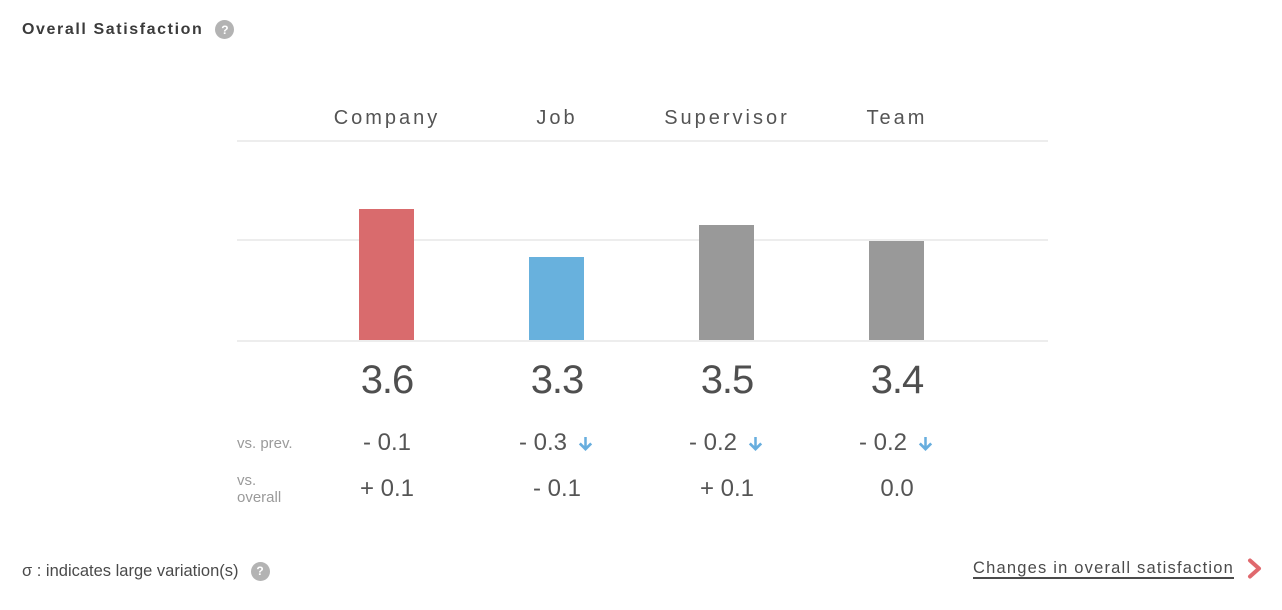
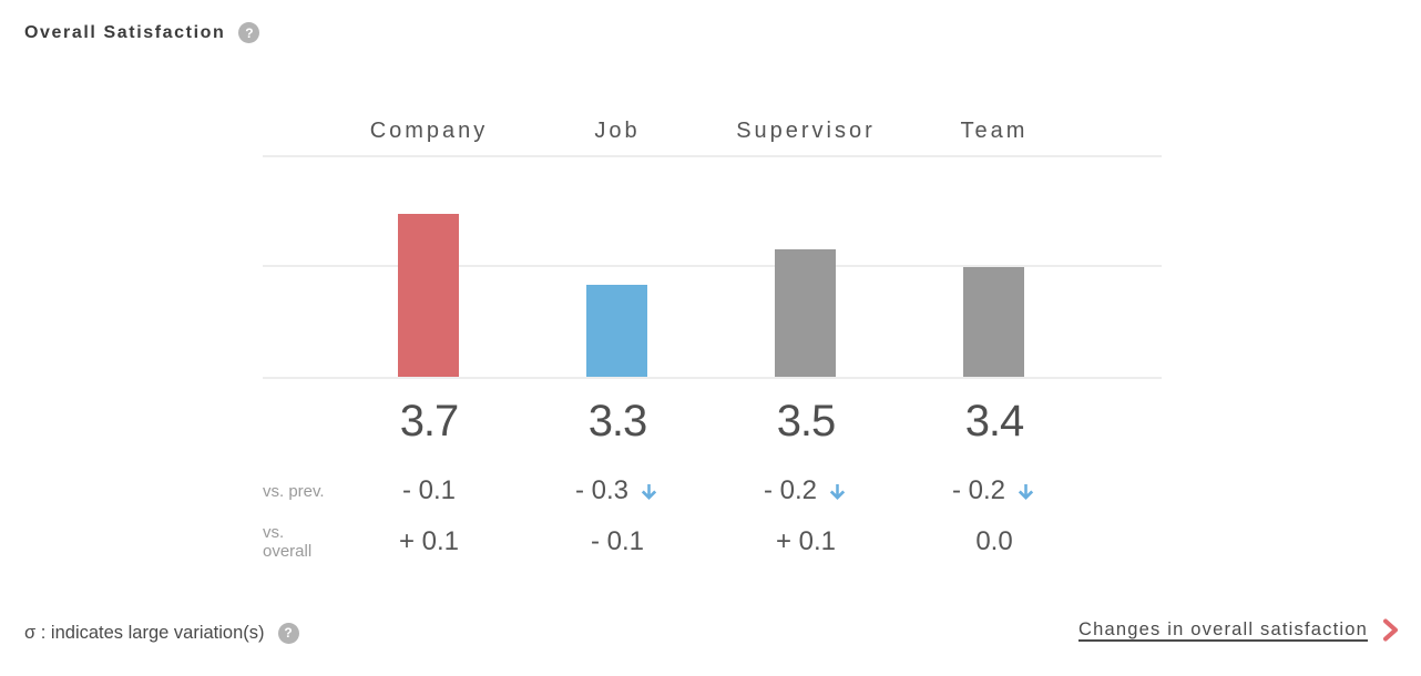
Company: 3.6 -> 3.7
